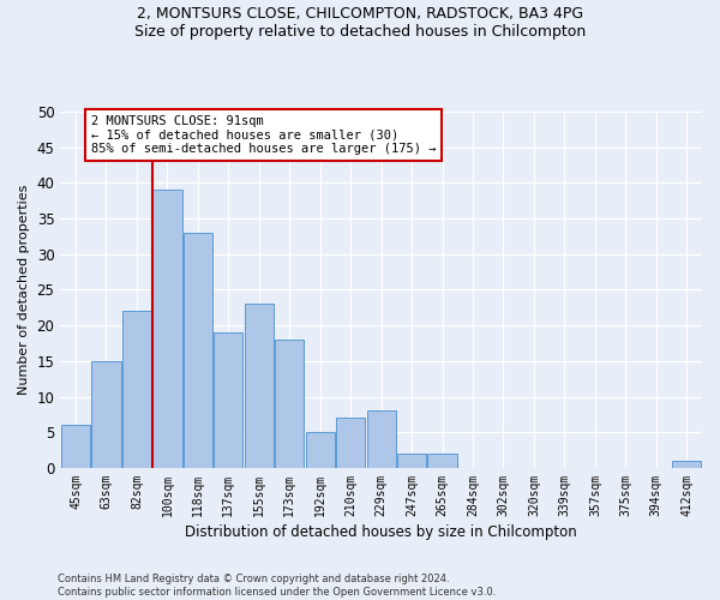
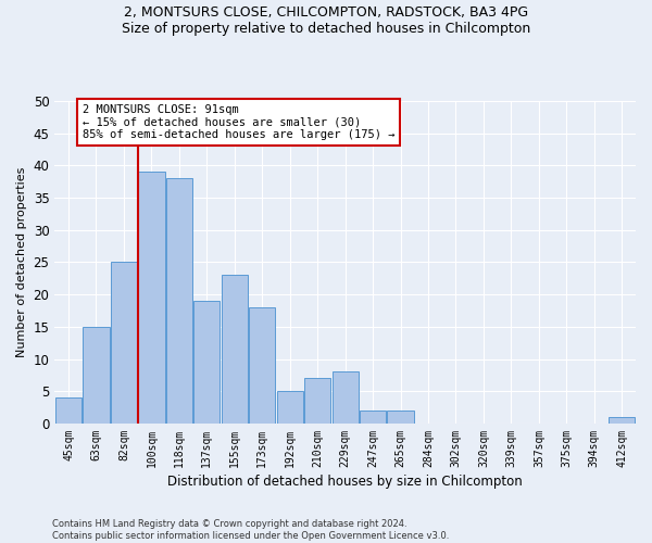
45sqm: 6 -> 4
82sqm: 22 -> 25
118sqm: 33 -> 38
